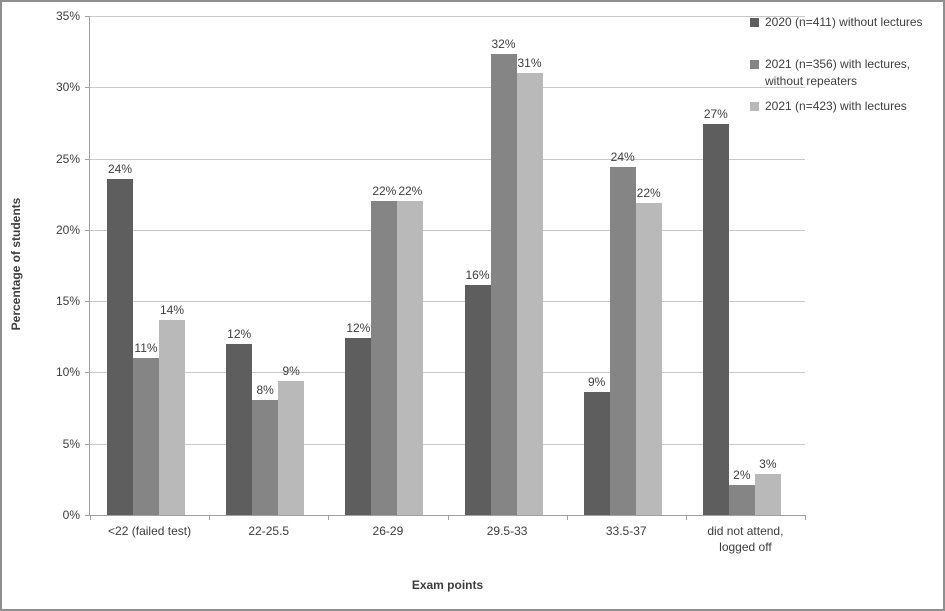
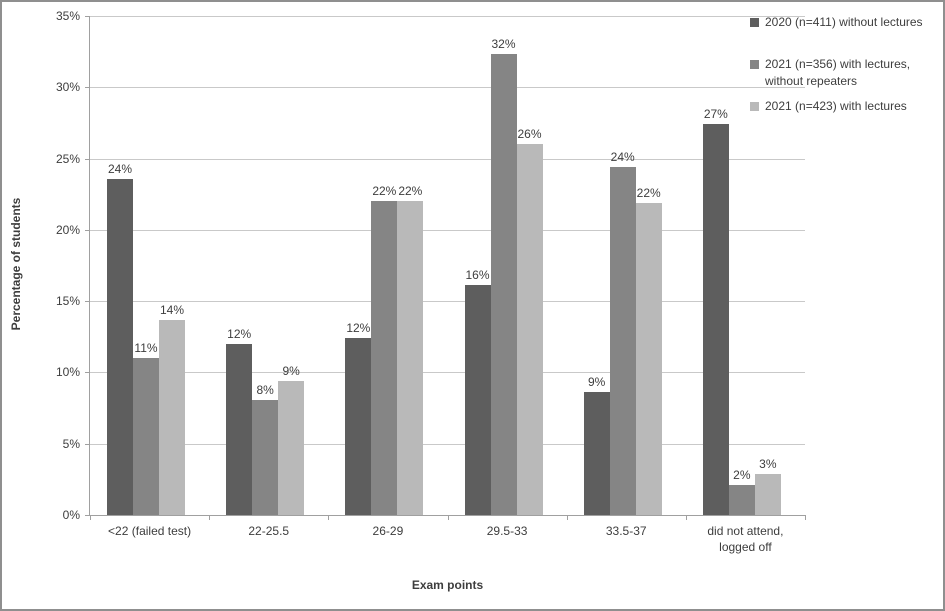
2021 (n=423) with lectures/29.5-33: 31% -> 26%
